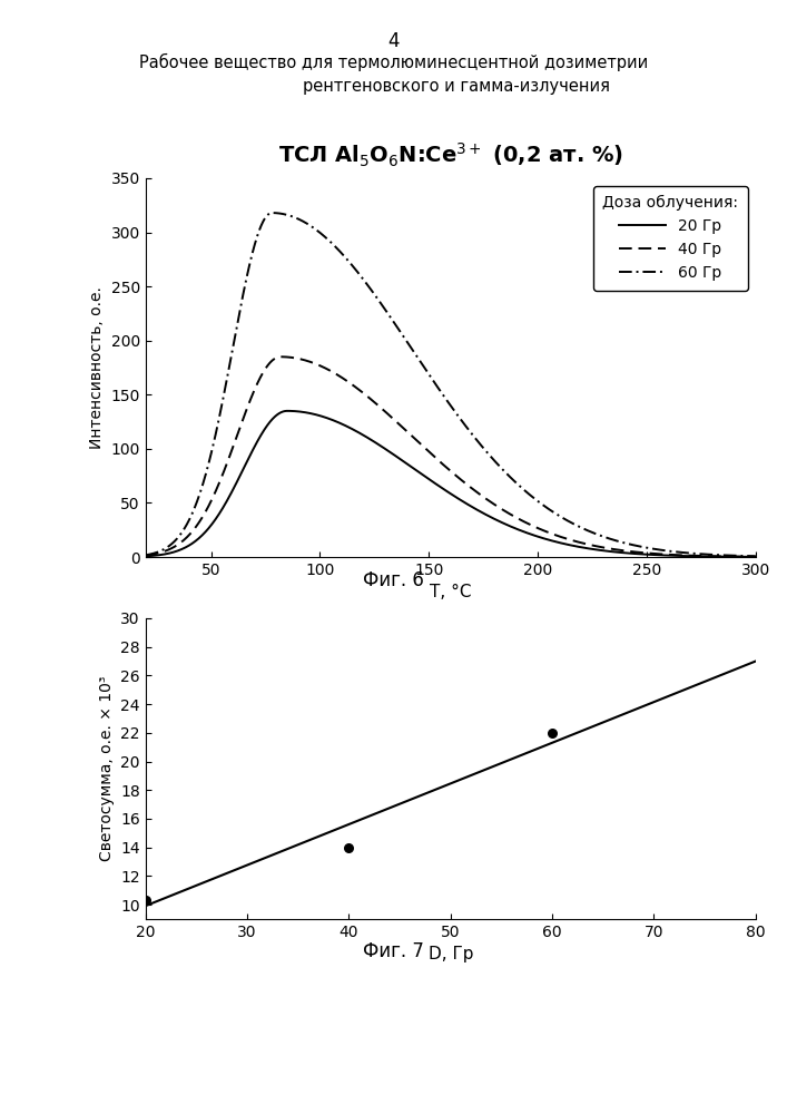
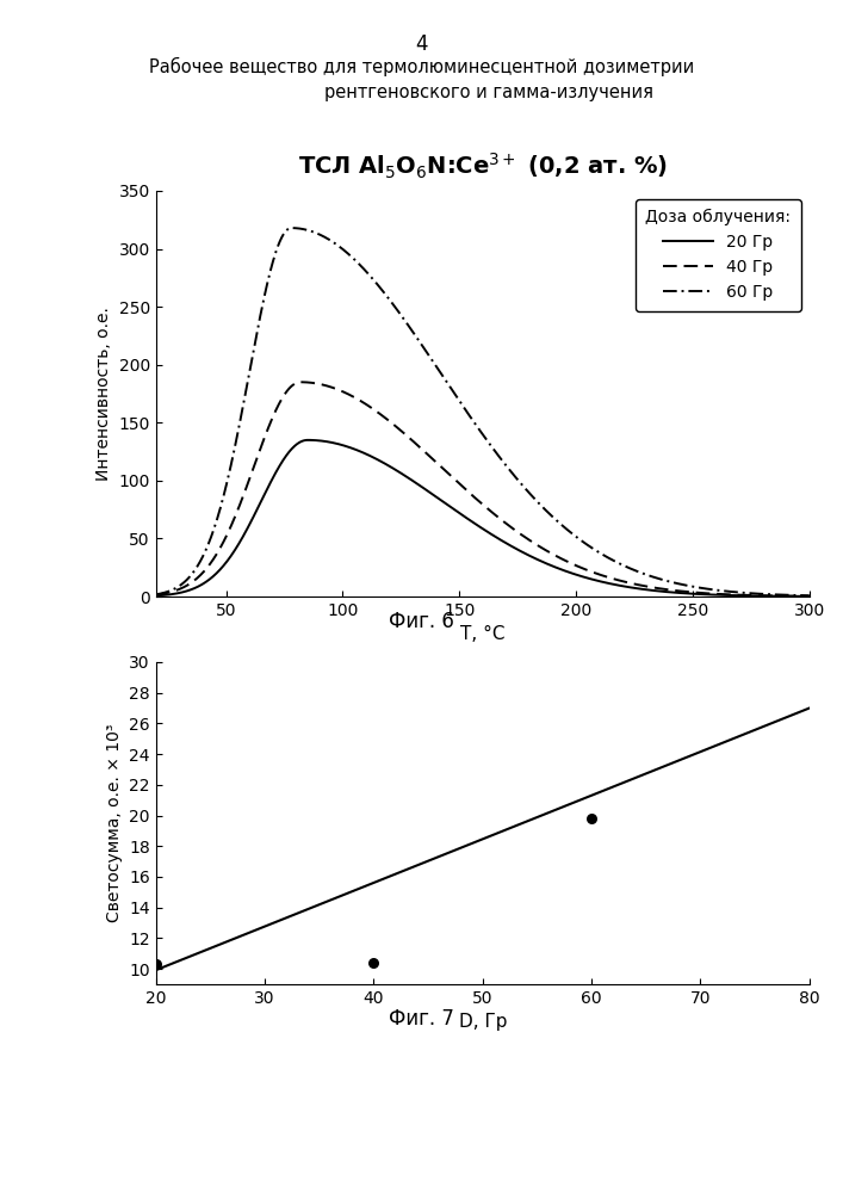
40: 14.0 -> 10.4
60: 22.0 -> 19.8
